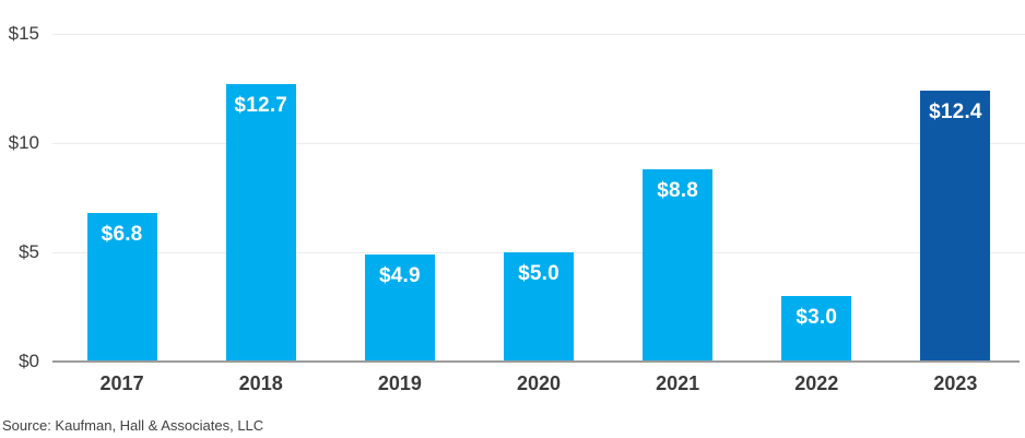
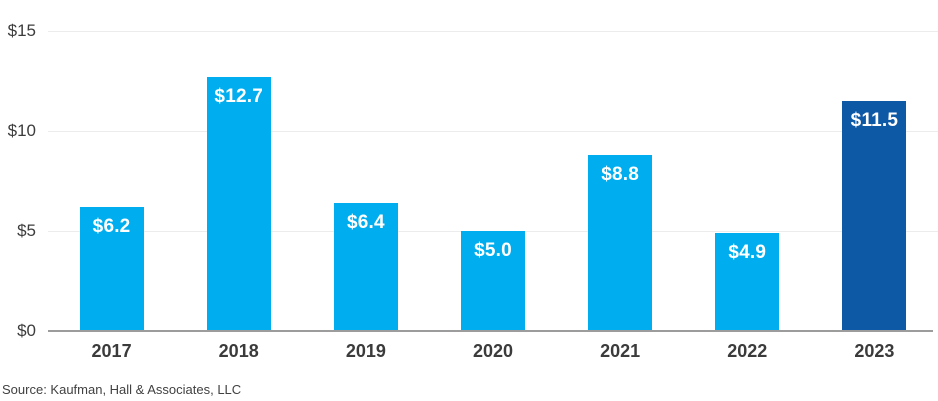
2017: $6.8 -> $6.2
2019: $4.9 -> $6.4
2022: $3.0 -> $4.9
2023: $12.4 -> $11.5
